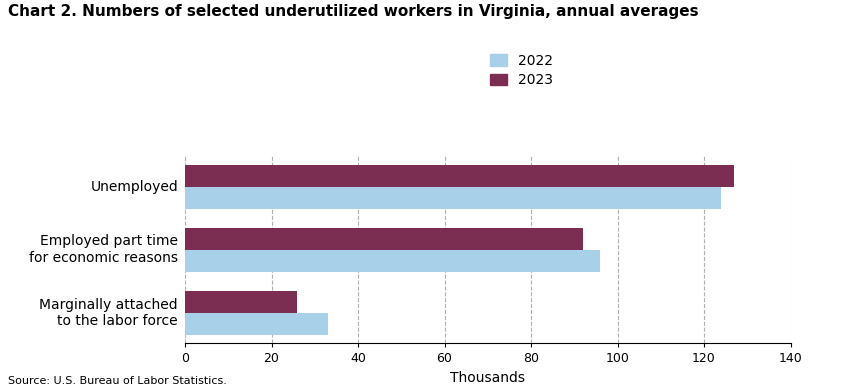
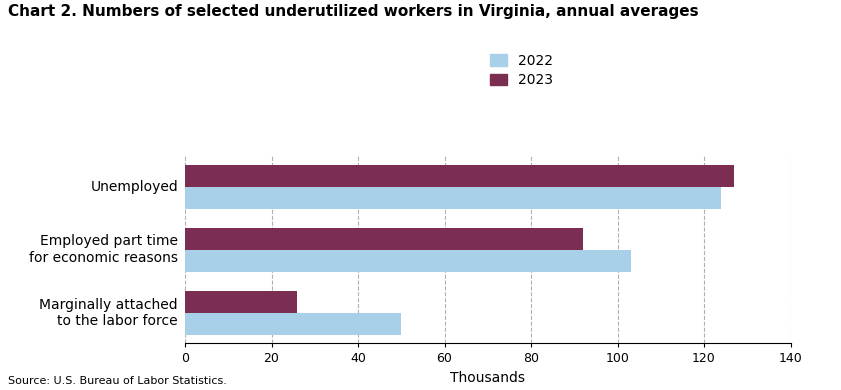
2022/Employed part time for economic reasons: 96 -> 103
2022/Marginally attached to the labor force: 33 -> 50
